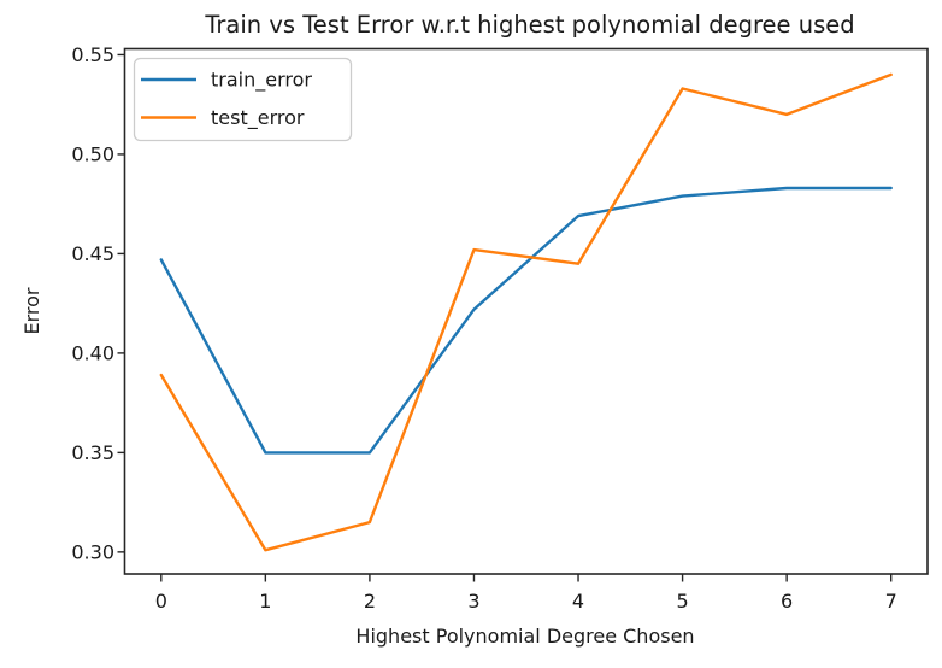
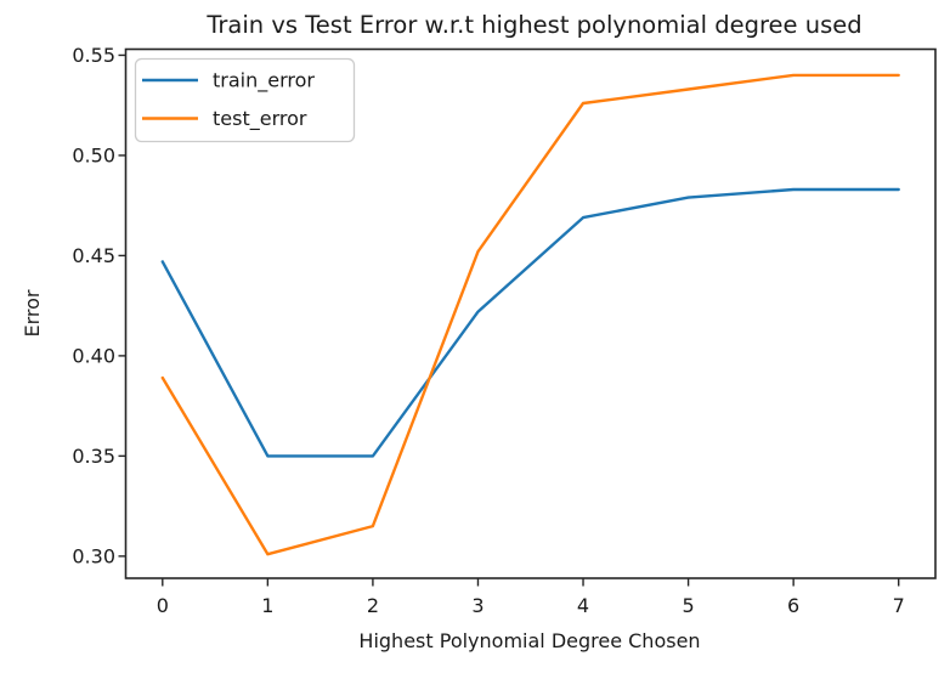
test_error/4: 0.445 -> 0.526
test_error/6: 0.520 -> 0.540
